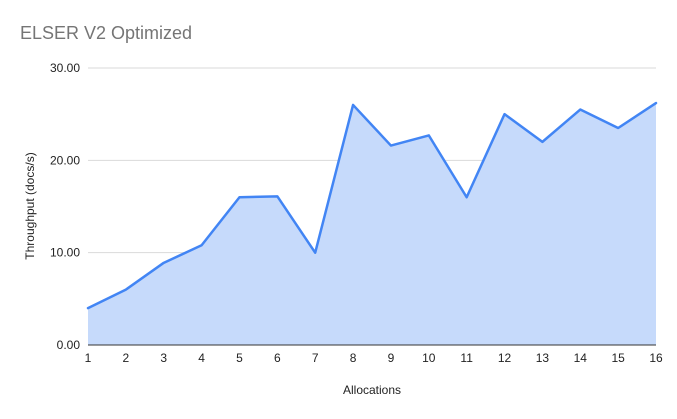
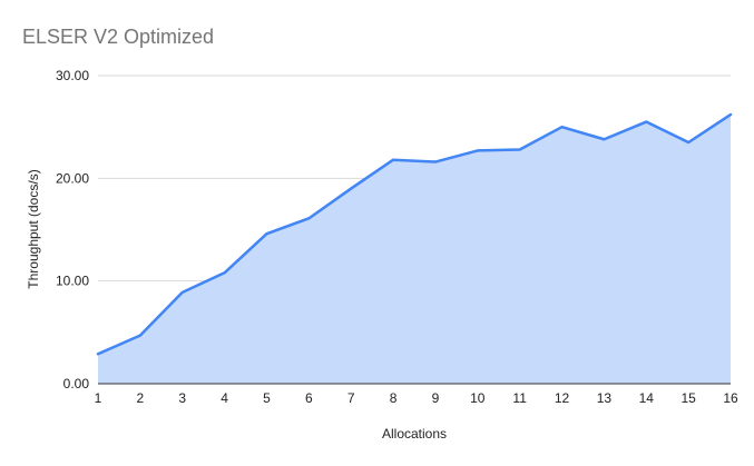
1: 4 -> 3
2: 6 -> 5
5: 16 -> 15
7: 10 -> 19
8: 26 -> 22
11: 16 -> 23
13: 22 -> 24
